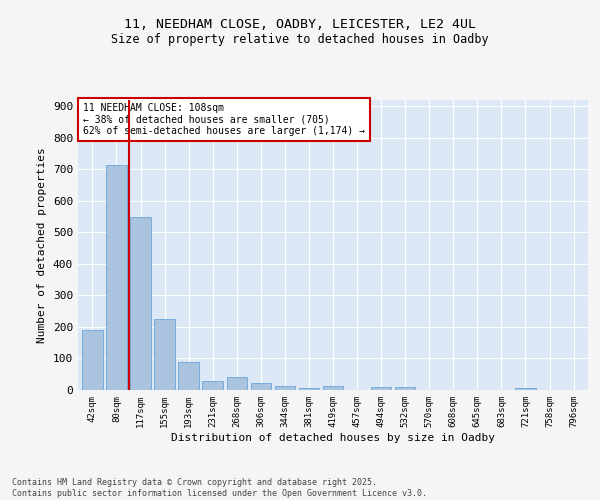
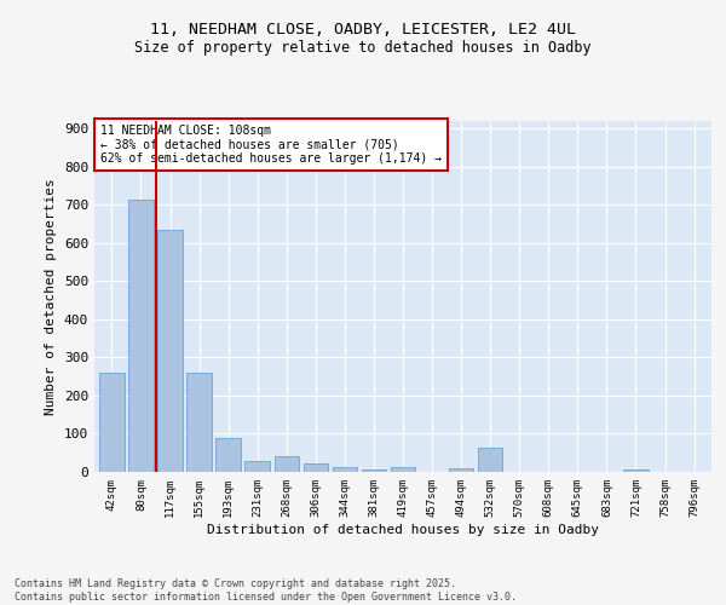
42sqm: 190 -> 260
117sqm: 548 -> 635
155sqm: 225 -> 260
532sqm: 8 -> 65
